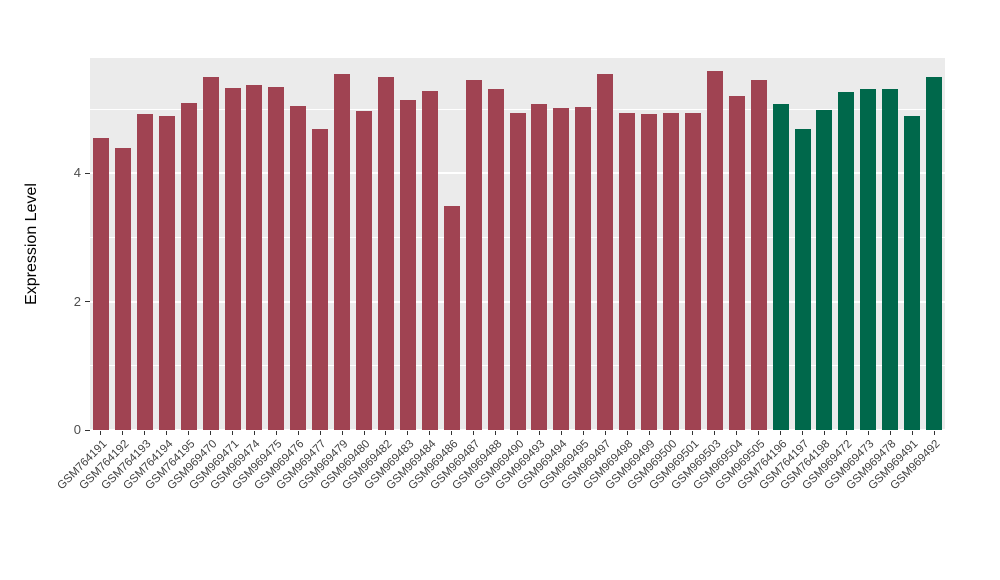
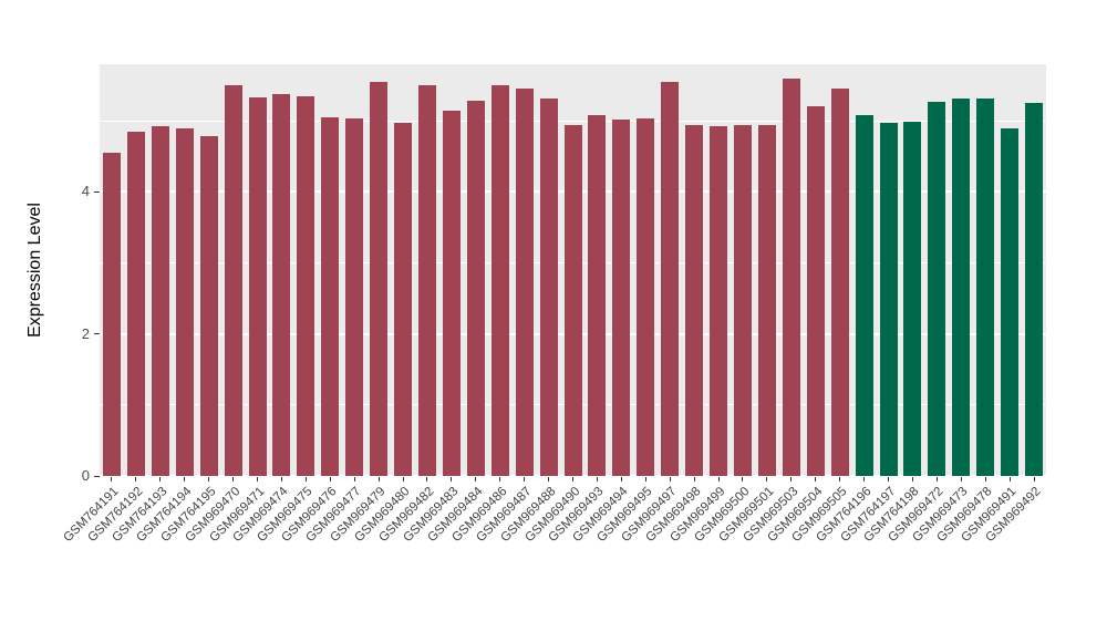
GSM764192: 4.4 -> 4.8
GSM764195: 5.1 -> 4.8
GSM969477: 4.7 -> 5.0
GSM969486: 3.5 -> 5.5
GSM764197: 4.7 -> 5.0
GSM969492: 5.5 -> 5.3
